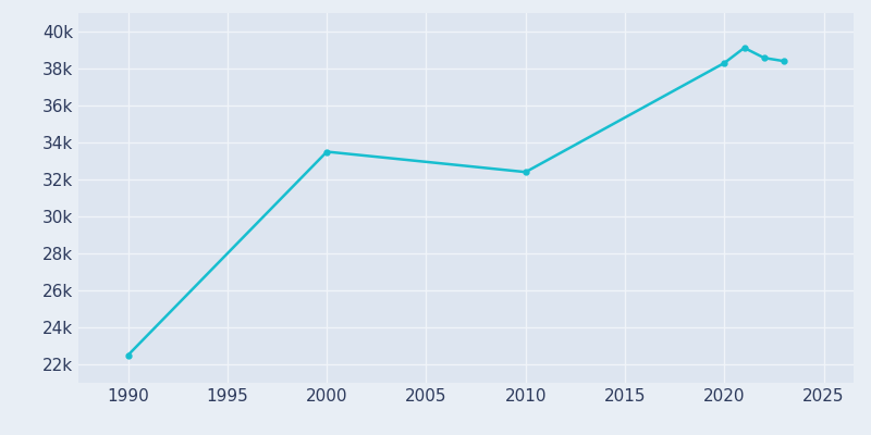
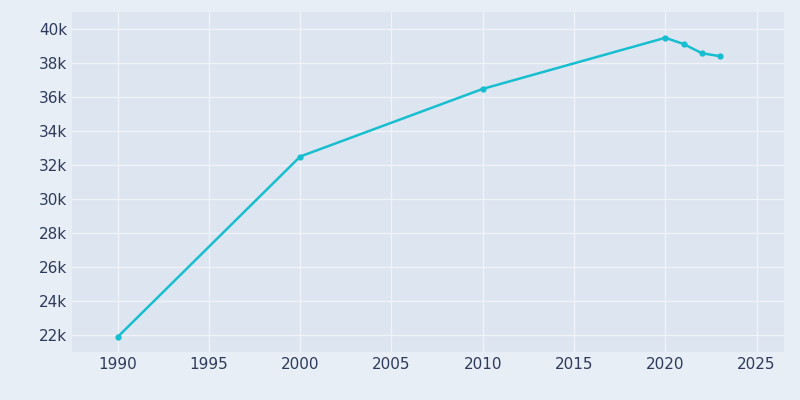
1990: 22.5k -> 21.9k
2000: 33.5k -> 32.5k
2010: 32.4k -> 36.5k
2020: 38.3k -> 39.5k
